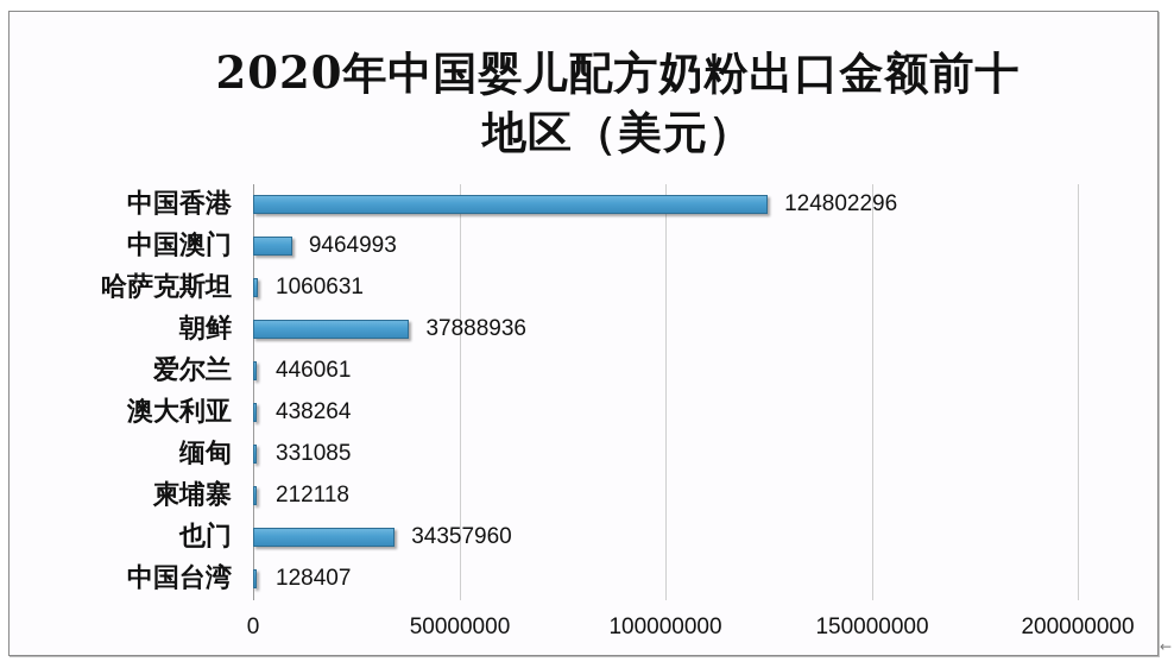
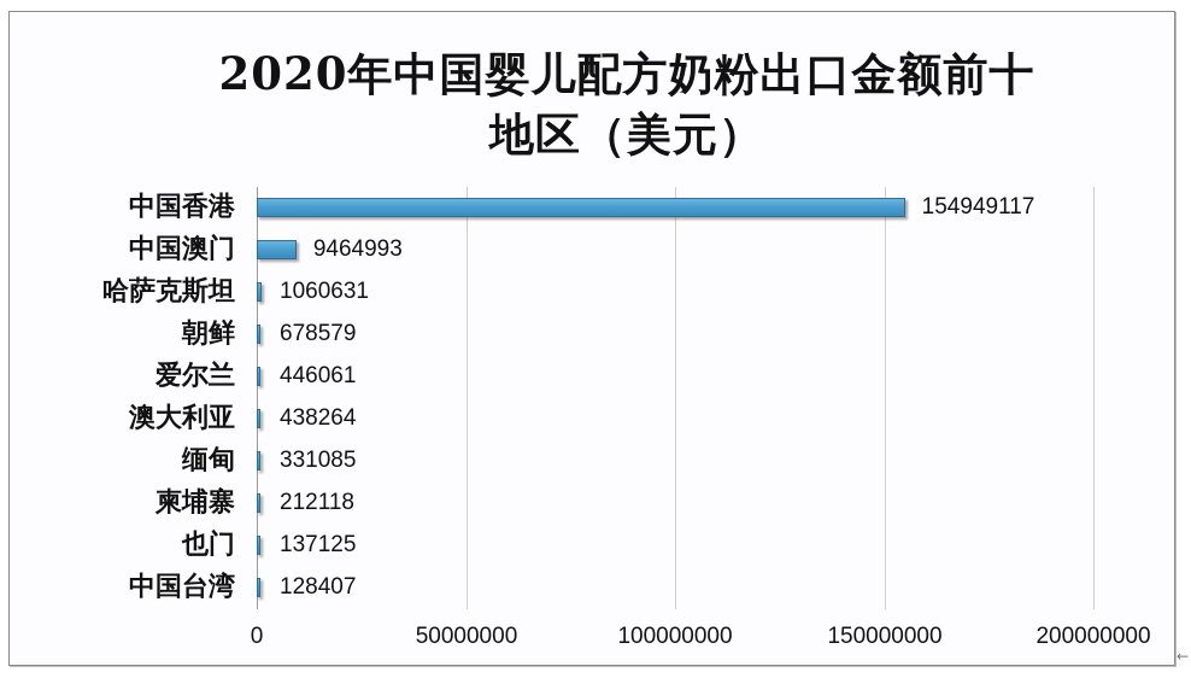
中国香港: 124802296 -> 154949117
朝鲜: 37888936 -> 678579
也门: 34357960 -> 137125
